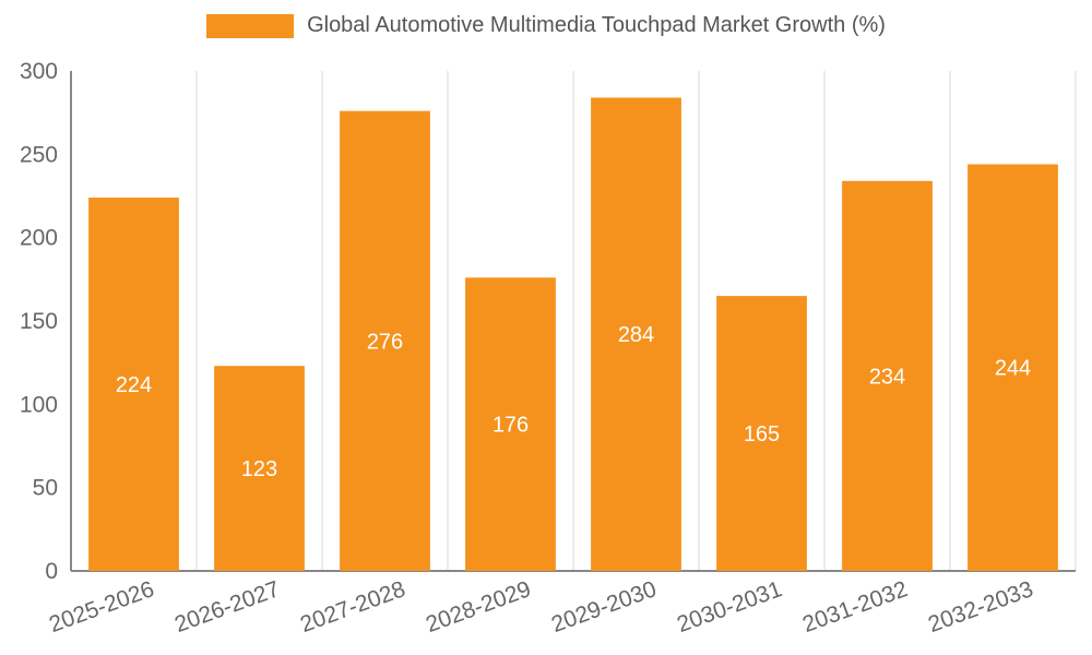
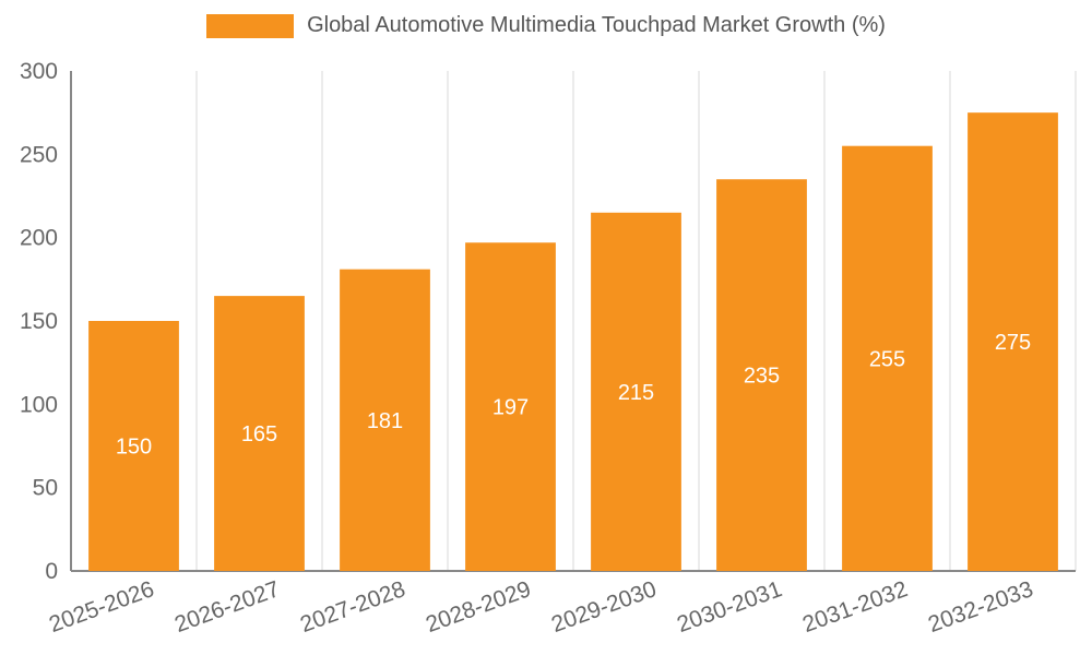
2025-2026: 224 -> 150
2026-2027: 123 -> 165
2027-2028: 276 -> 181
2028-2029: 176 -> 197
2029-2030: 284 -> 215
2030-2031: 165 -> 235
2031-2032: 234 -> 255
2032-2033: 244 -> 275
